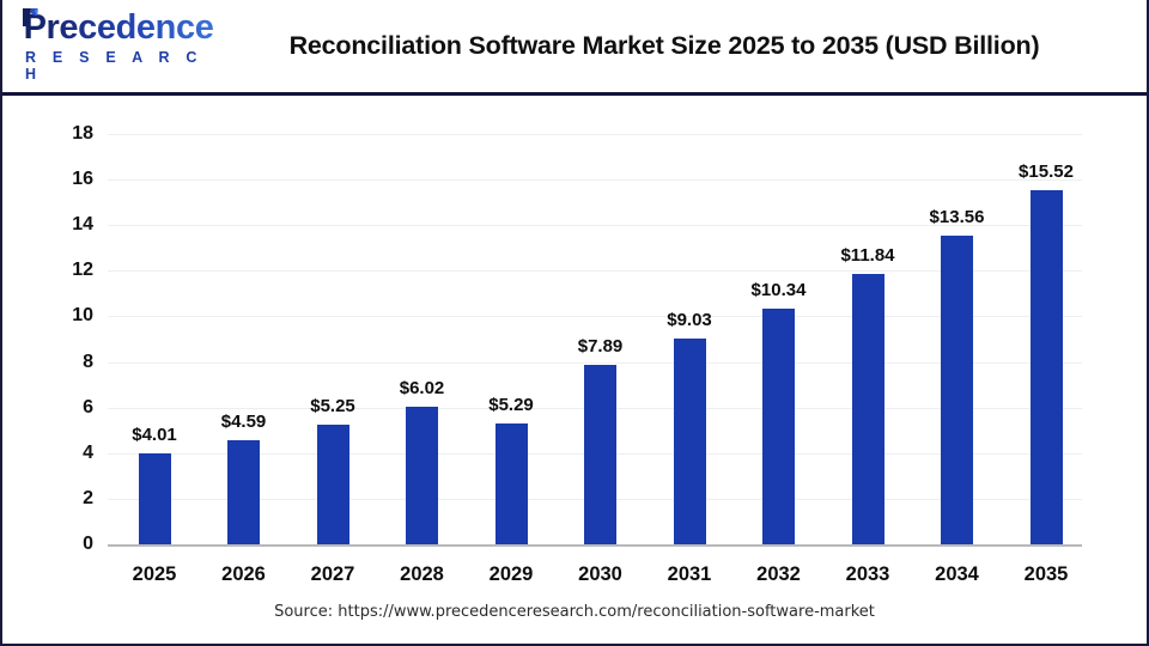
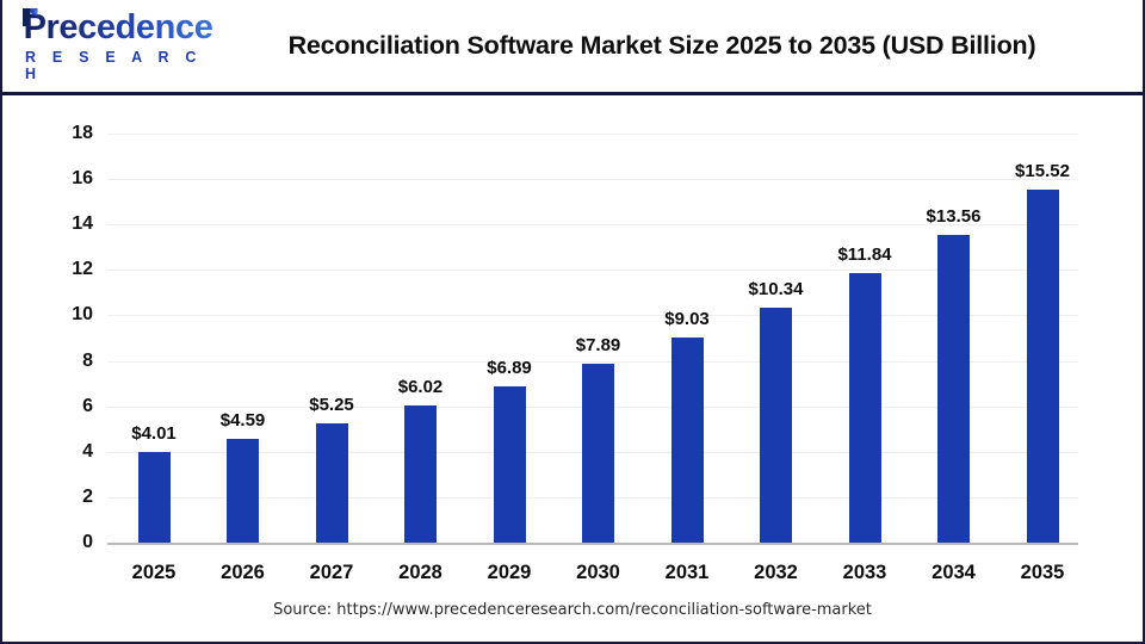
2029: $5.29 -> $6.89
